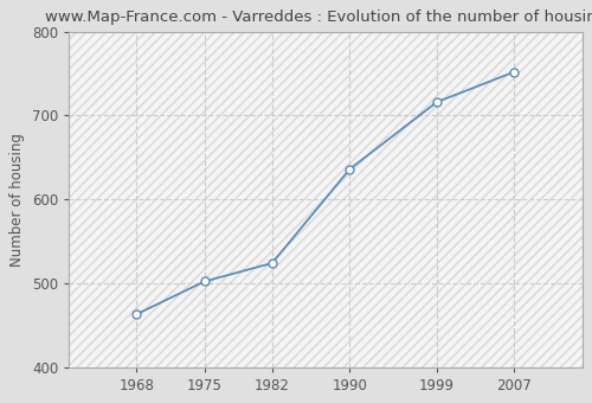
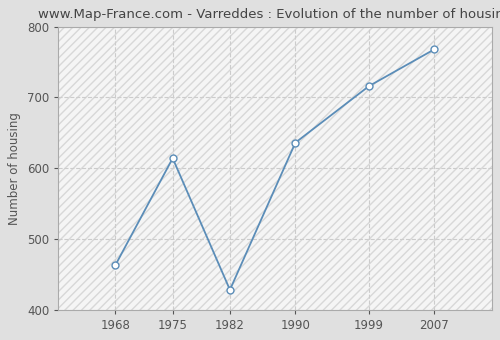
1975: 502 -> 614
1982: 524 -> 428
2007: 752 -> 768
